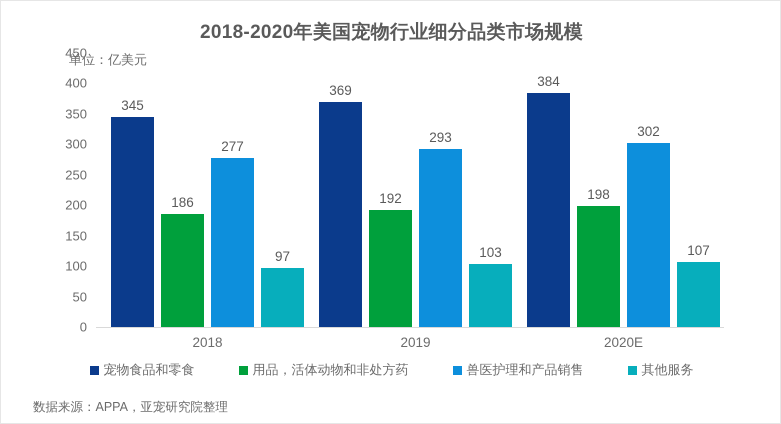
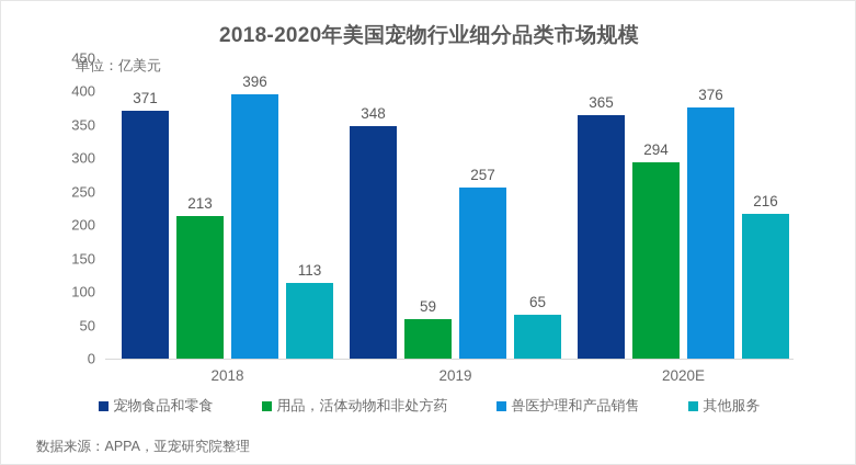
宠物食品和零食/2018: 345 -> 371
用品，活体动物和非处方药/2018: 186 -> 213
兽医护理和产品销售/2018: 277 -> 396
其他服务/2018: 97 -> 113
宠物食品和零食/2019: 369 -> 348
用品，活体动物和非处方药/2019: 192 -> 59
兽医护理和产品销售/2019: 293 -> 257
其他服务/2019: 103 -> 65
宠物食品和零食/2020E: 384 -> 365
用品，活体动物和非处方药/2020E: 198 -> 294
兽医护理和产品销售/2020E: 302 -> 376
其他服务/2020E: 107 -> 216
